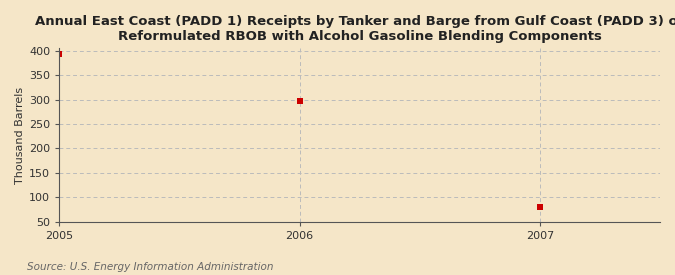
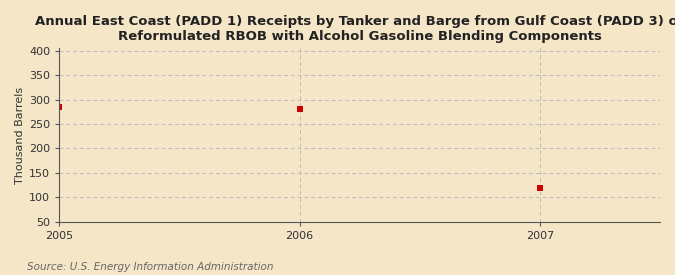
2005: 393 -> 285
2006: 298 -> 280
2007: 80 -> 120
